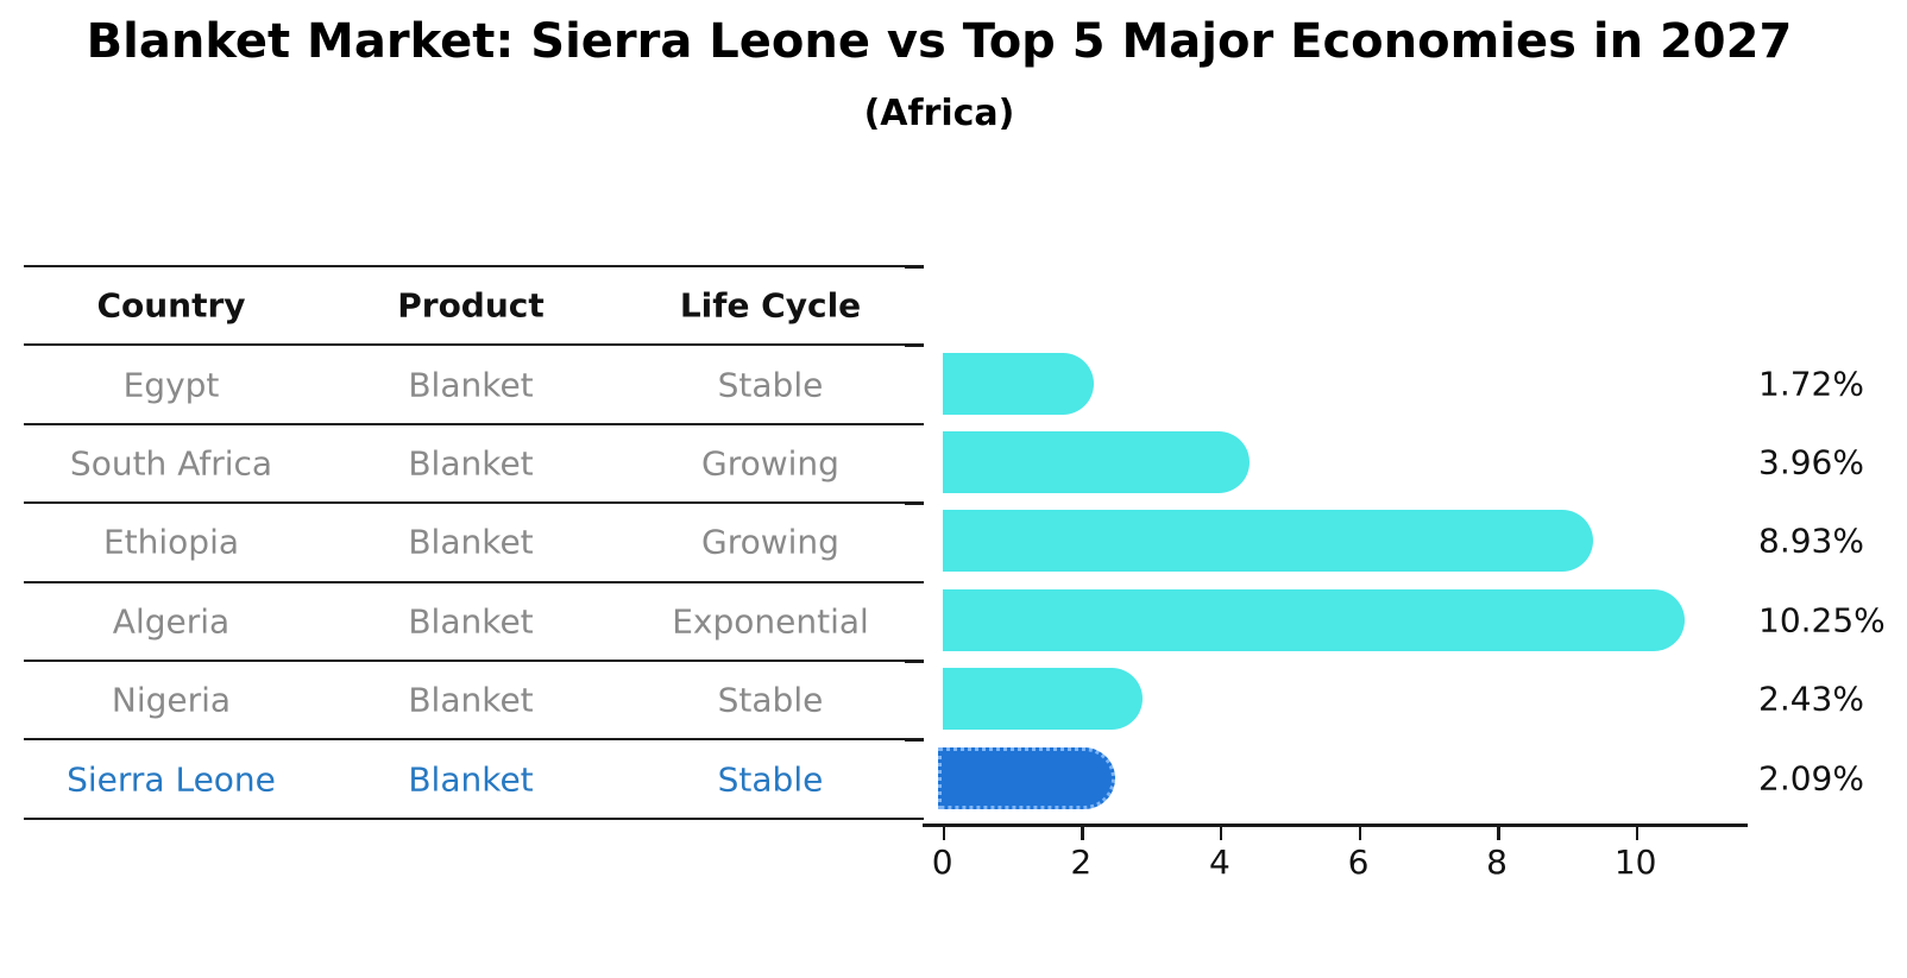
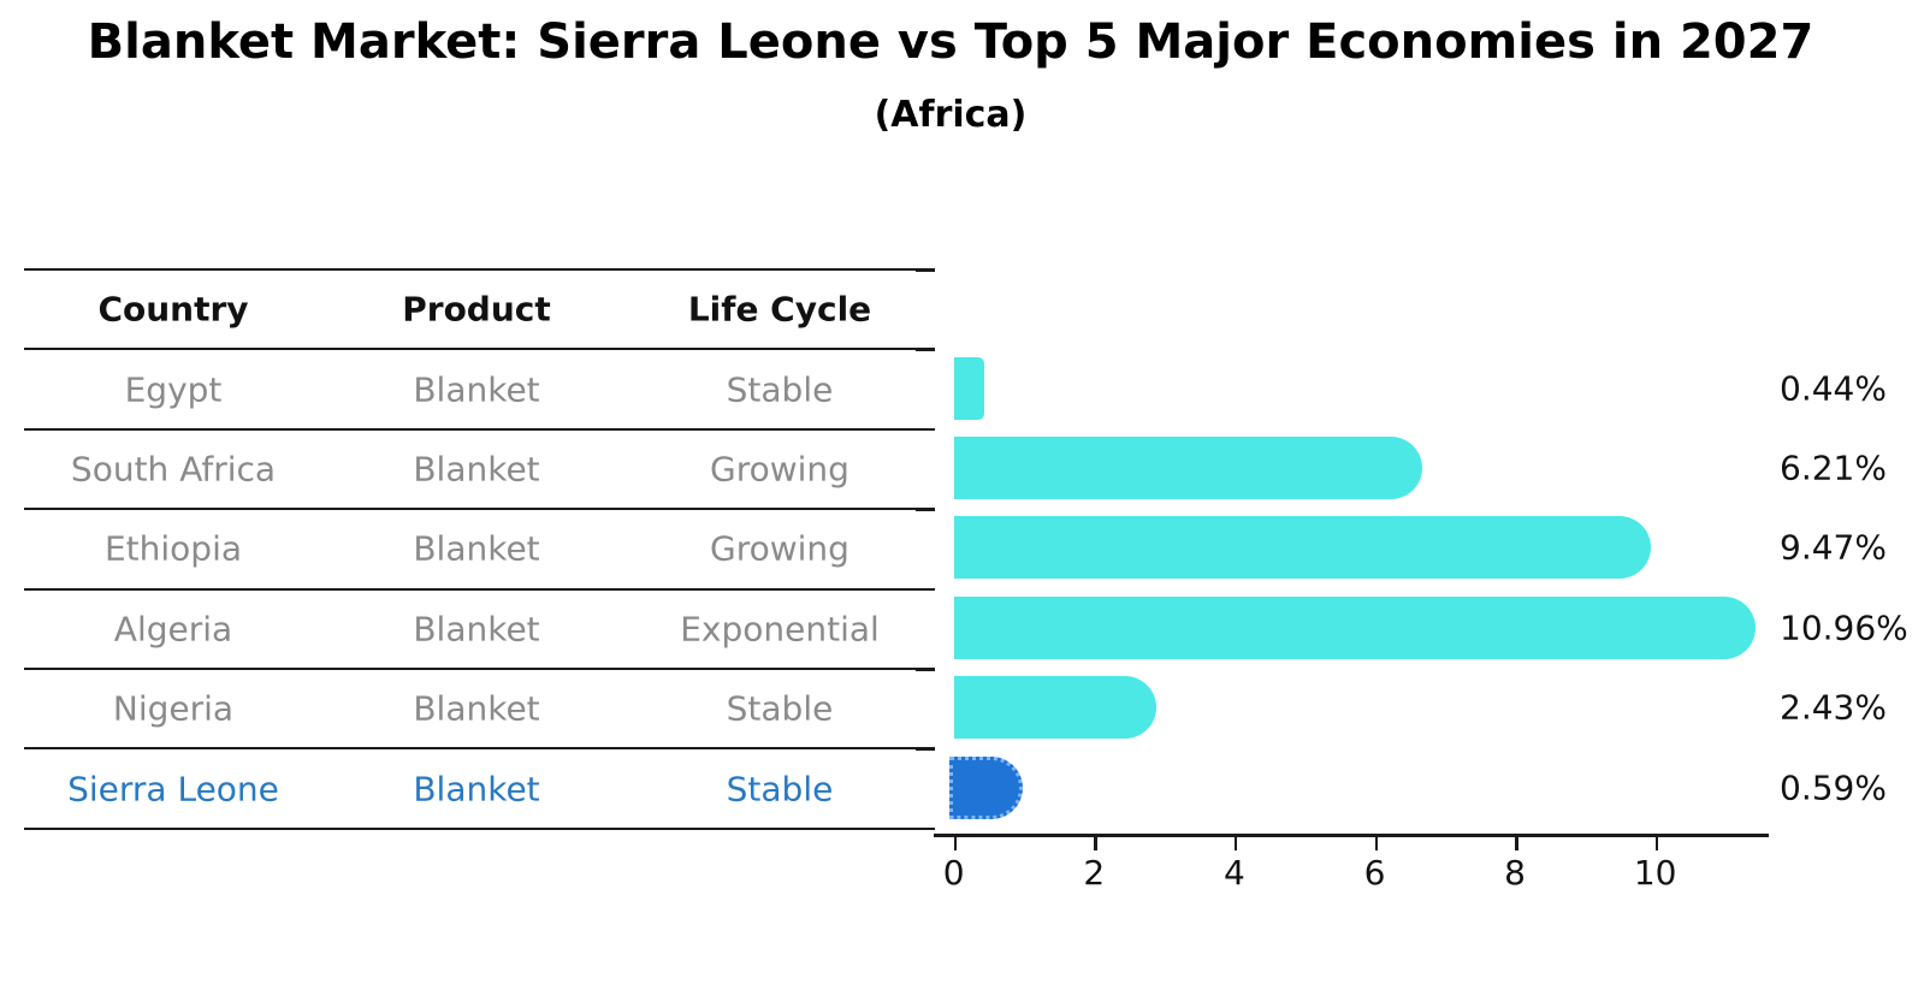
Egypt: 1.72% -> 0.44%
South Africa: 3.96% -> 6.21%
Ethiopia: 8.93% -> 9.47%
Algeria: 10.25% -> 10.96%
Sierra Leone: 2.09% -> 0.59%
